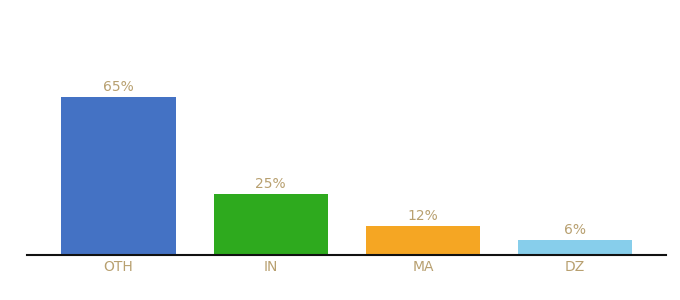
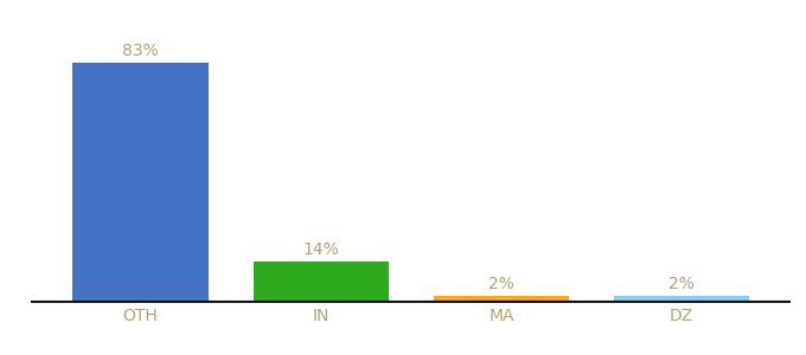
OTH: 65% -> 83%
IN: 25% -> 14%
MA: 12% -> 2%
DZ: 6% -> 2%
